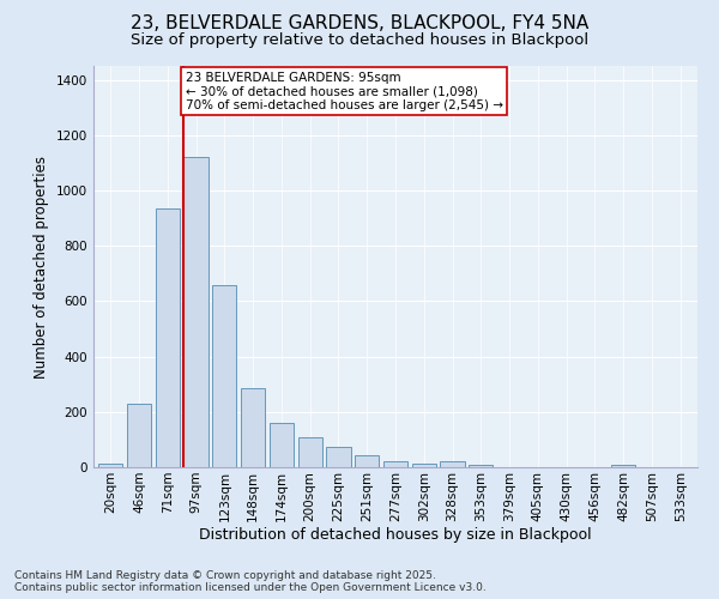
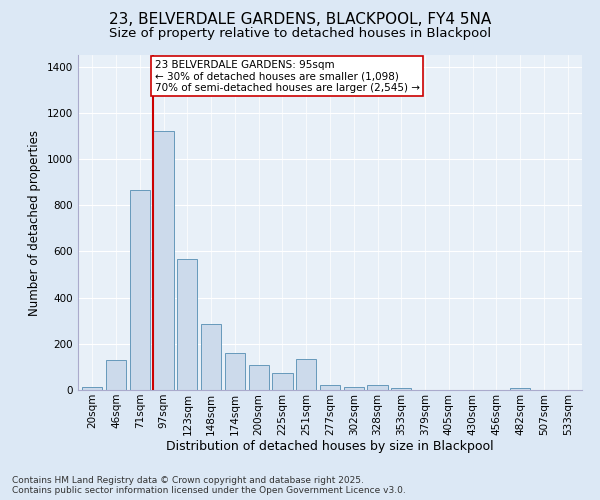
46sqm: 228 -> 130
71sqm: 935 -> 865
123sqm: 660 -> 565
251sqm: 43 -> 135
